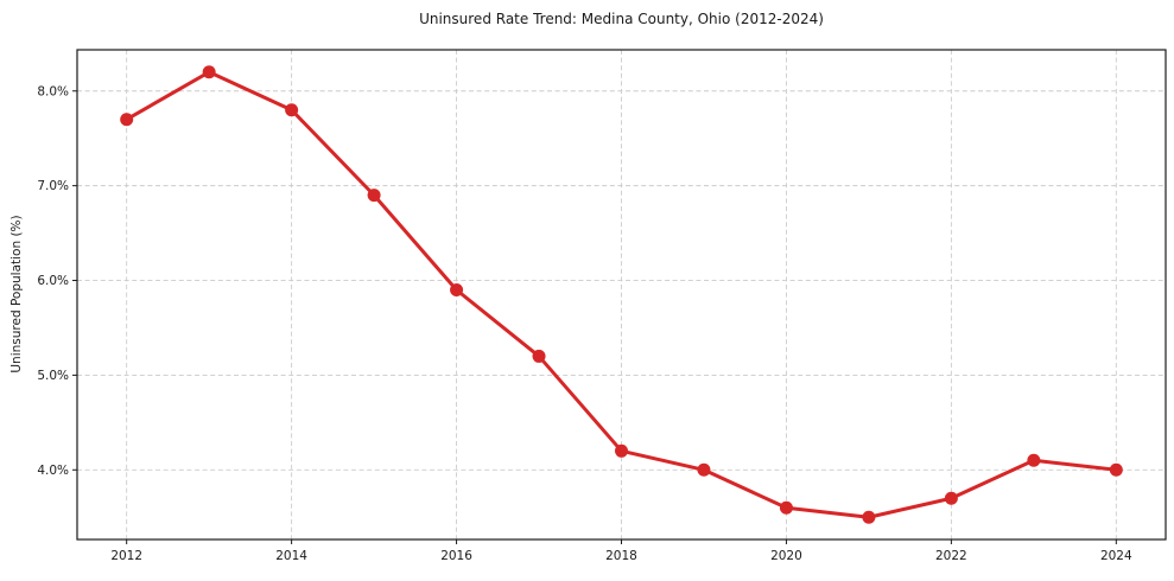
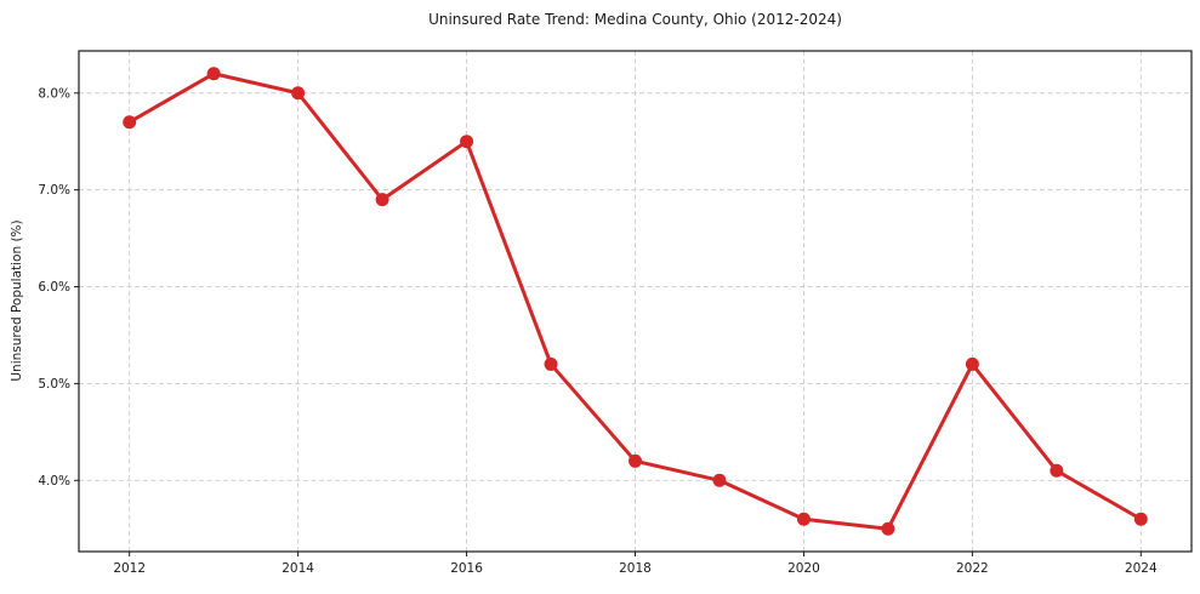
2014: 7.8% -> 8.0%
2016: 5.9% -> 7.5%
2022: 3.7% -> 5.2%
2024: 4.0% -> 3.6%
